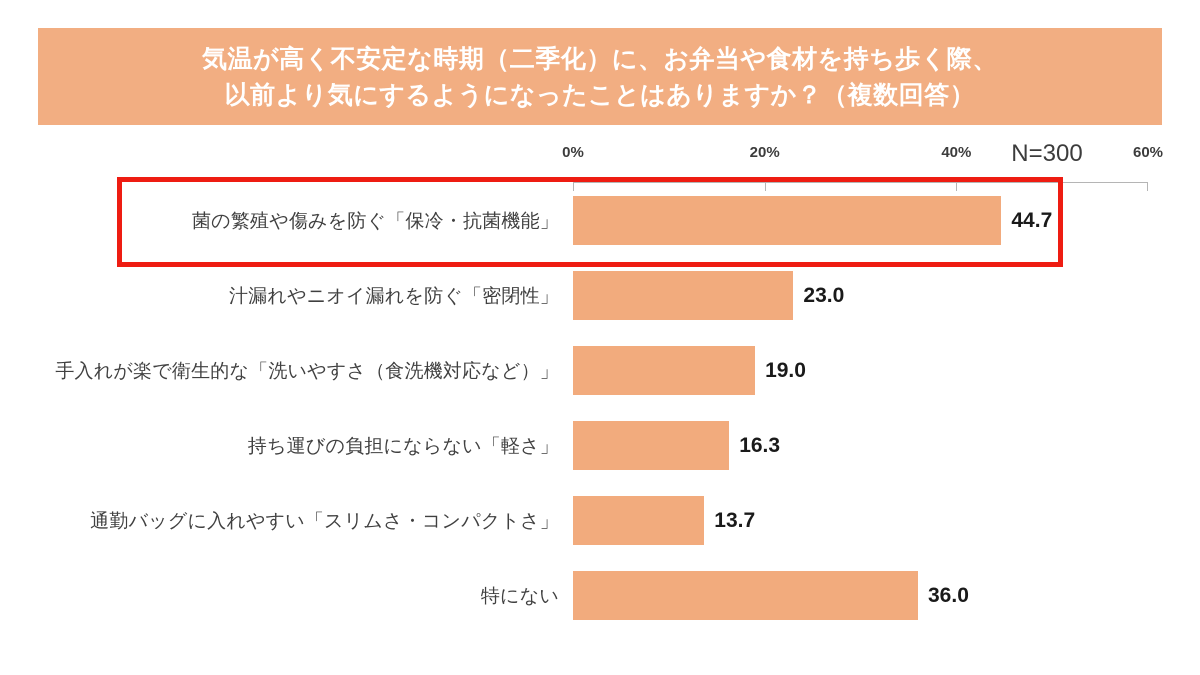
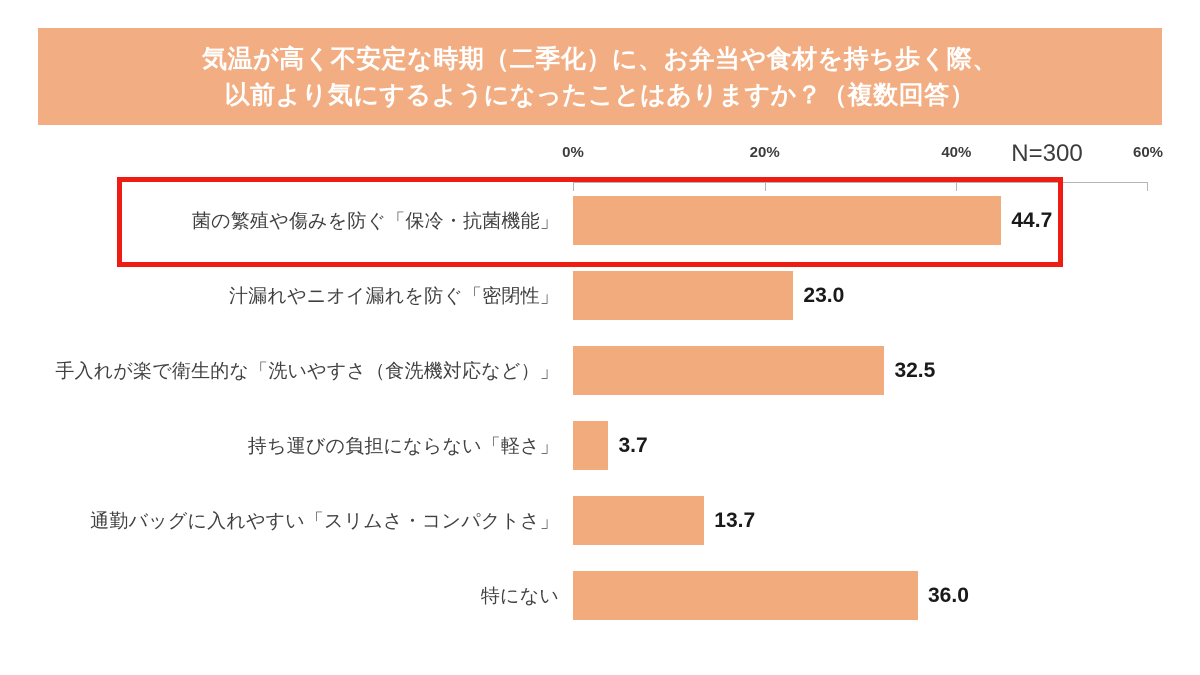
手入れが楽で衛生的な「洗いやすさ（食洗機対応など）」: 19.0 -> 32.5
持ち運びの負担にならない「軽さ」: 16.3 -> 3.7
